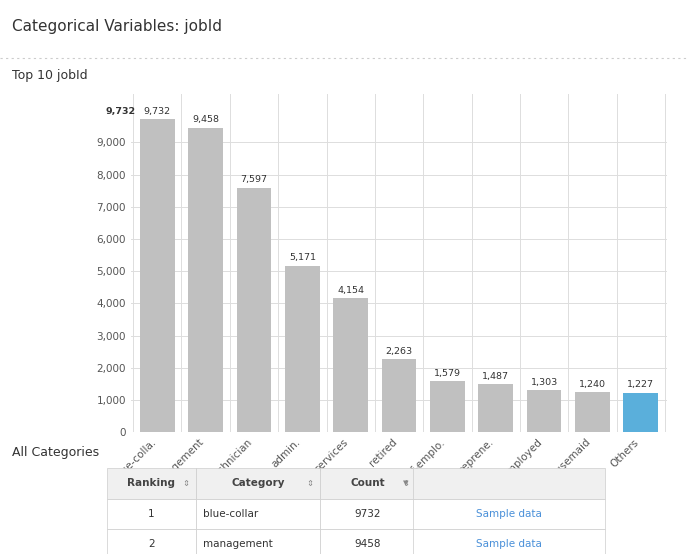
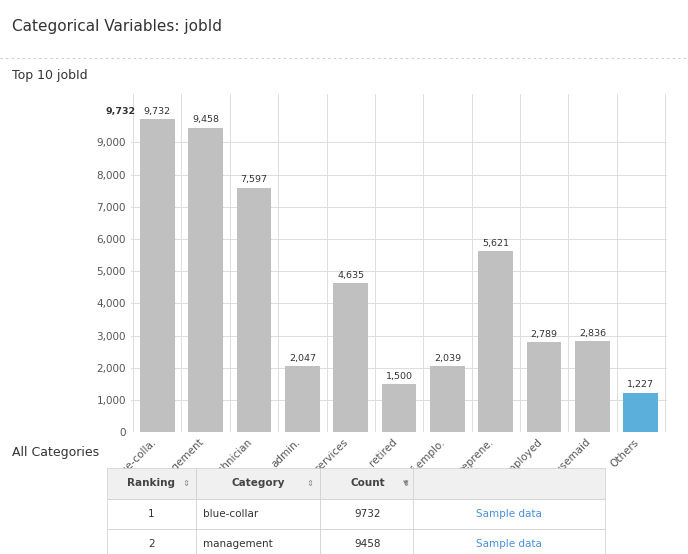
admin.: 5,171 -> 2,047
services: 4,154 -> 4,635
retired: 2,263 -> 1,500
self-emplo.: 1,579 -> 2,039
entreprene.: 1,487 -> 5,621
unemployed: 1,303 -> 2,789
housemaid: 1,240 -> 2,836
